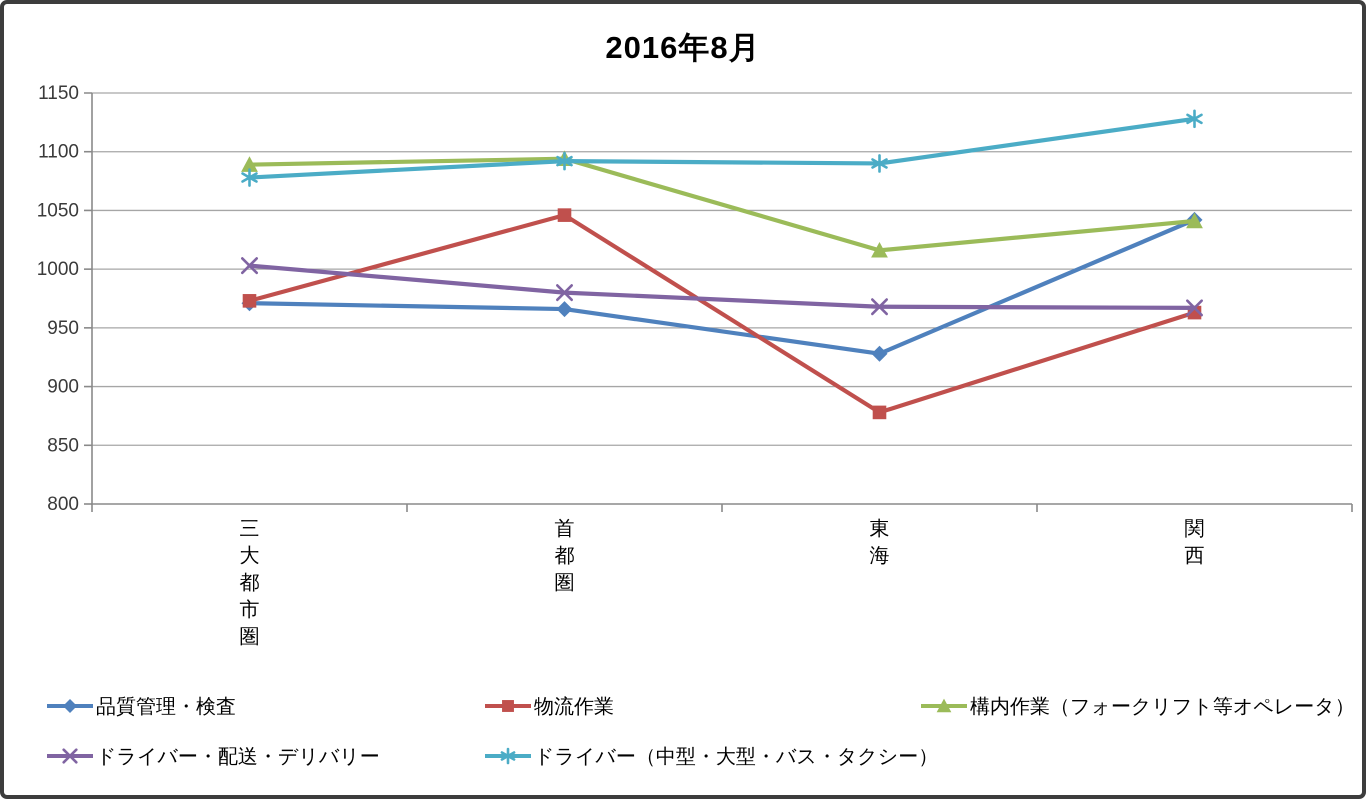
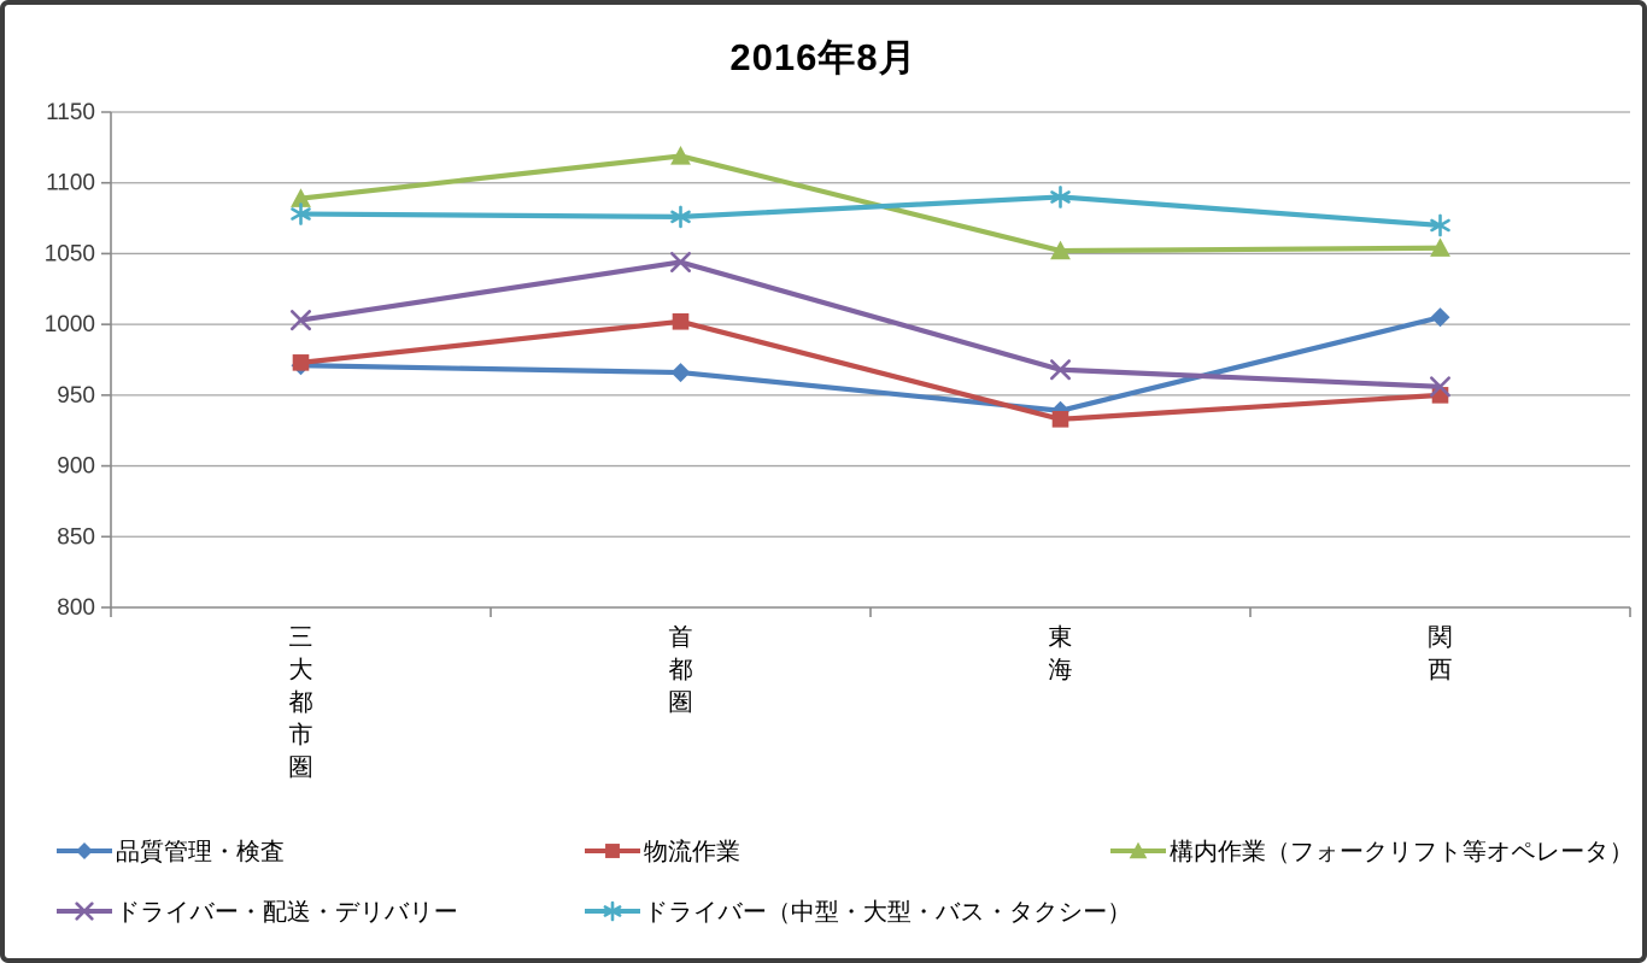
物流作業/首都圏: 1046 -> 1002
構内作業（フォークリフト等オペレータ）/首都圏: 1094 -> 1119
ドライバー・配送・デリバリー/首都圏: 980 -> 1044
ドライバー（中型・大型・バス・タクシー）/首都圏: 1092 -> 1076
品質管理・検査/東海: 928 -> 939
物流作業/東海: 878 -> 933
構内作業（フォークリフト等オペレータ）/東海: 1016 -> 1052
品質管理・検査/関西: 1042 -> 1005
物流作業/関西: 963 -> 950
構内作業（フォークリフト等オペレータ）/関西: 1041 -> 1054
ドライバー・配送・デリバリー/関西: 967 -> 956
ドライバー（中型・大型・バス・タクシー）/関西: 1128 -> 1070
